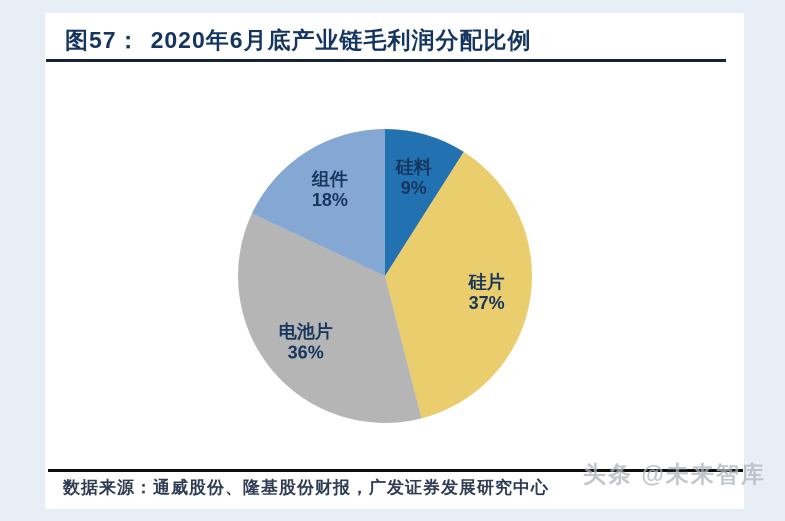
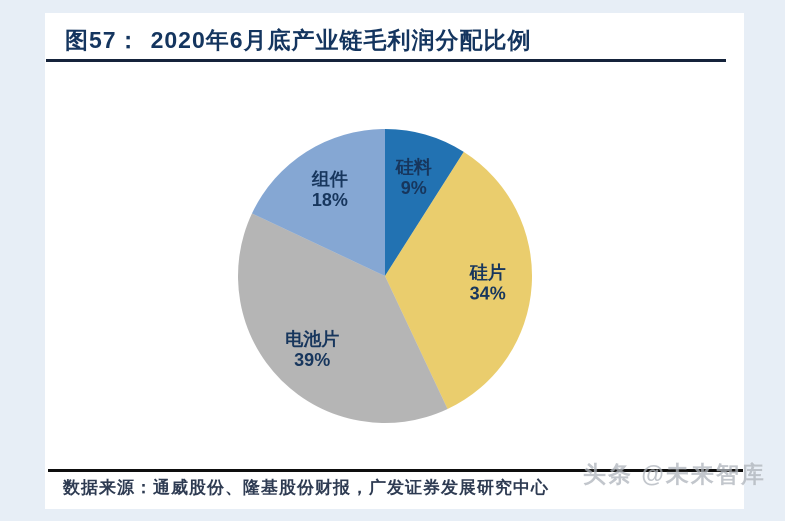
硅片: 37% -> 34%
电池片: 36% -> 39%
